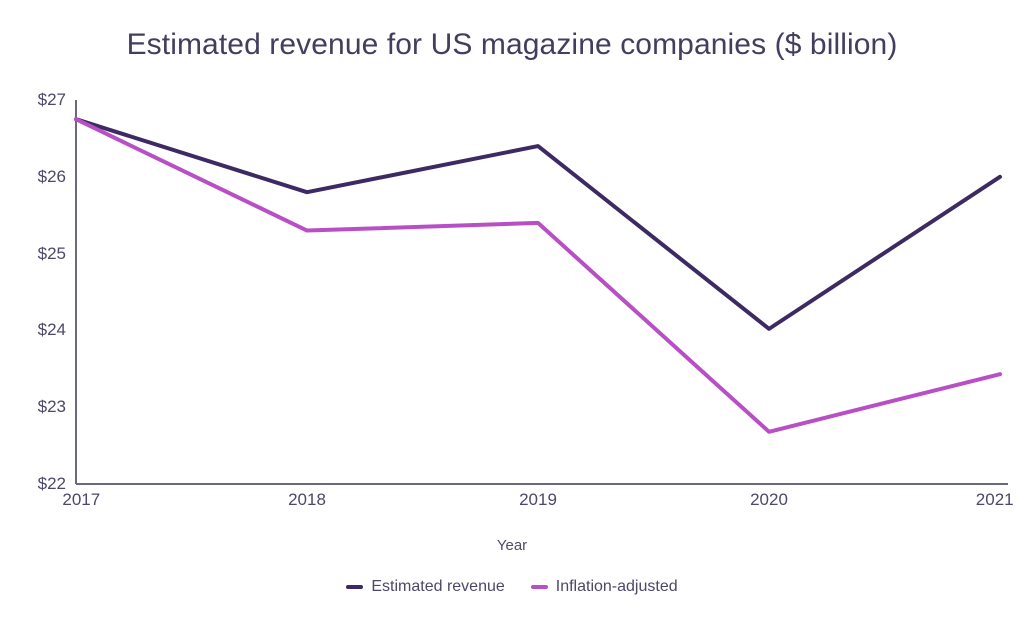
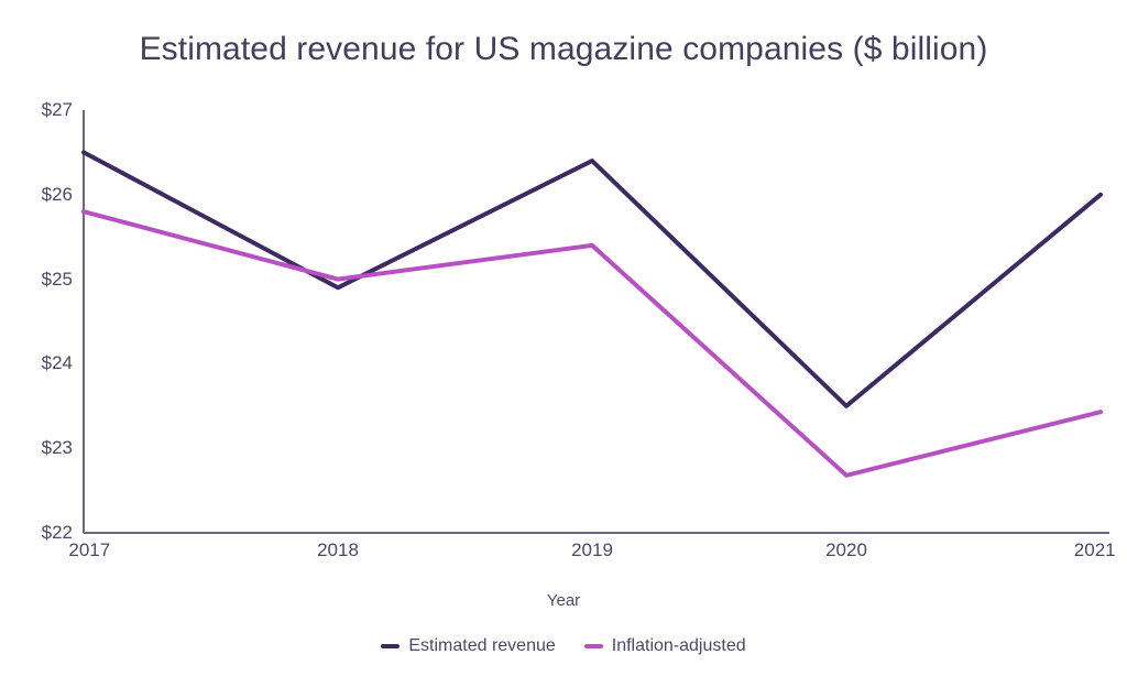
Estimated revenue/2017: $26.8 -> $26.5
Inflation-adjusted/2017: $26.8 -> $25.8
Estimated revenue/2018: $25.8 -> $24.9
Inflation-adjusted/2018: $25.3 -> $25.0
Estimated revenue/2020: $24.0 -> $23.5
